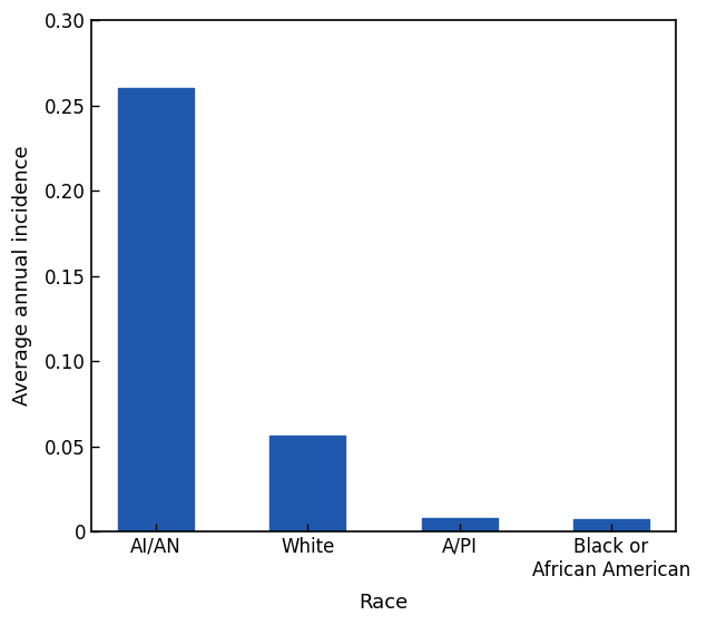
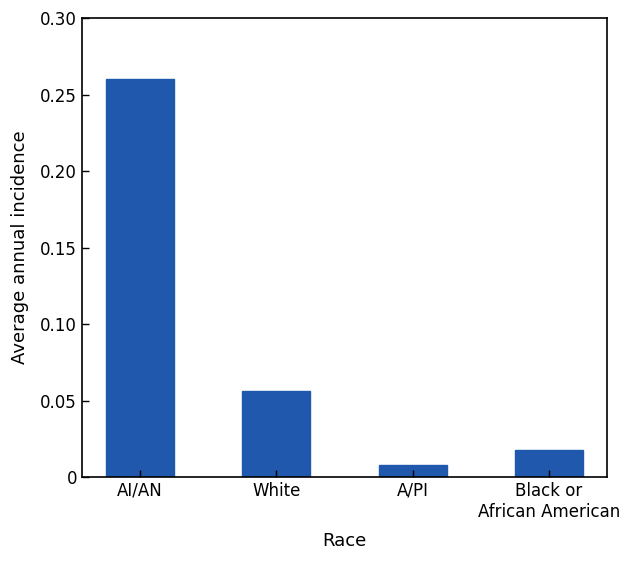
Black or African American: 0.007 -> 0.018
